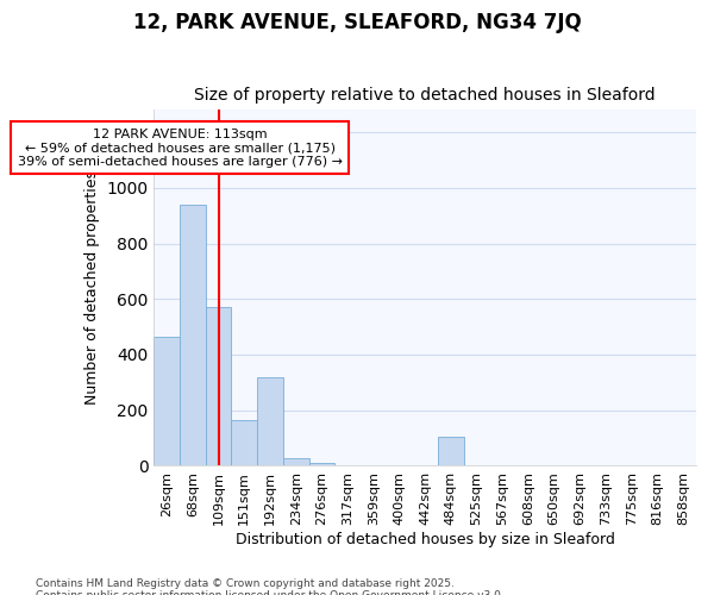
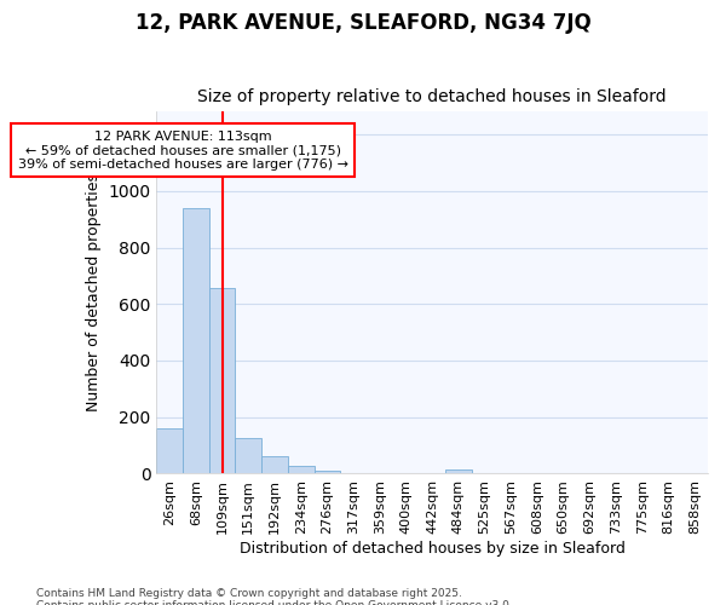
26sqm: 465 -> 160
109sqm: 570 -> 655
151sqm: 165 -> 125
192sqm: 320 -> 60
484sqm: 105 -> 15
